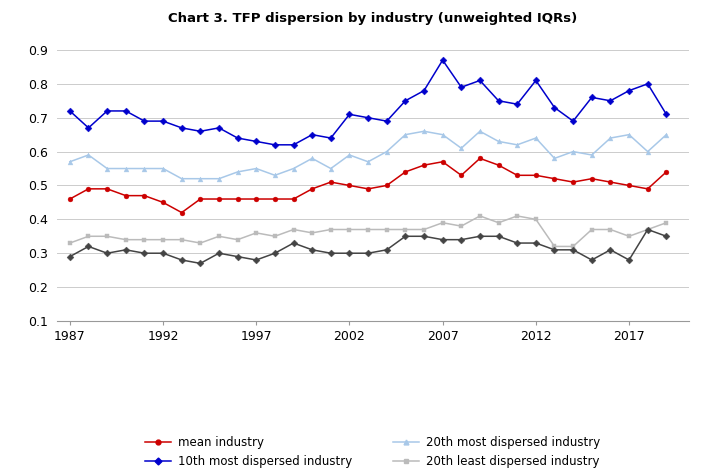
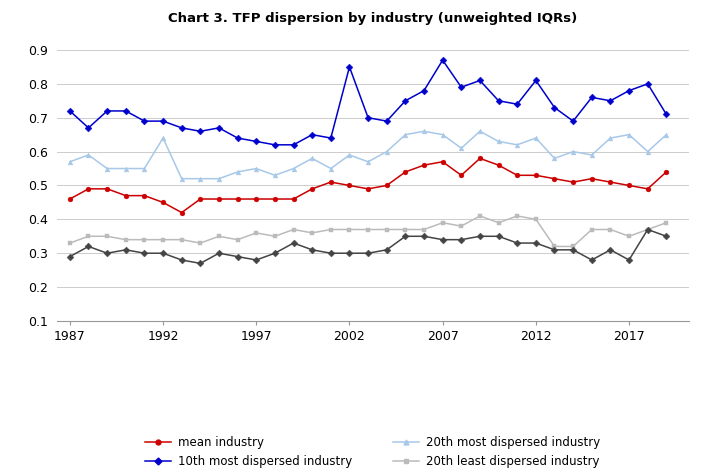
20th most dispersed industry/1992: 0.55 -> 0.64
10th most dispersed industry/2002: 0.71 -> 0.85
